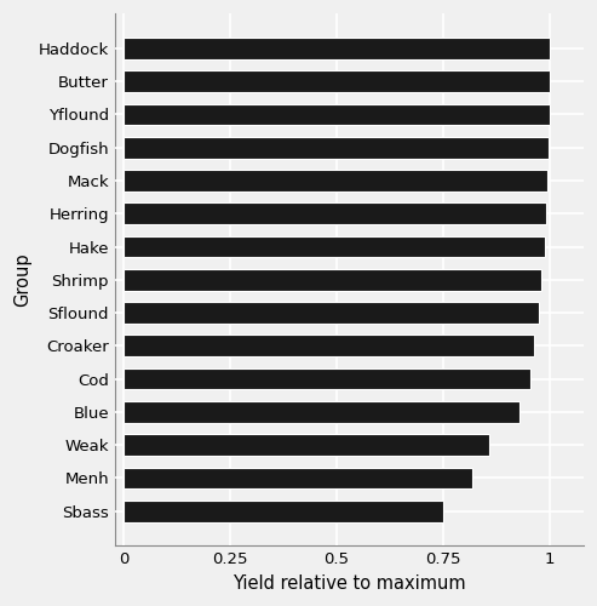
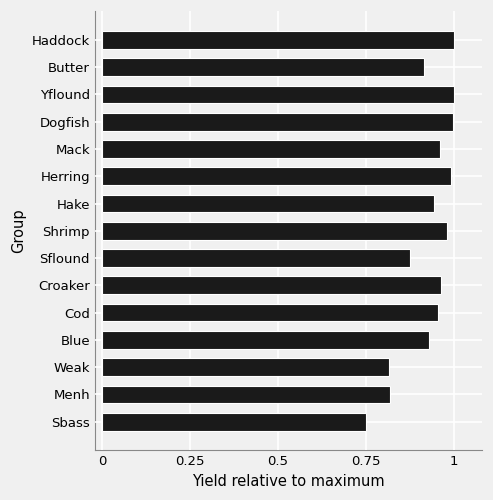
Butter: 1.000 -> 0.915
Mack: 0.996 -> 0.960
Hake: 0.988 -> 0.945
Sflound: 0.975 -> 0.875
Weak: 0.860 -> 0.815
